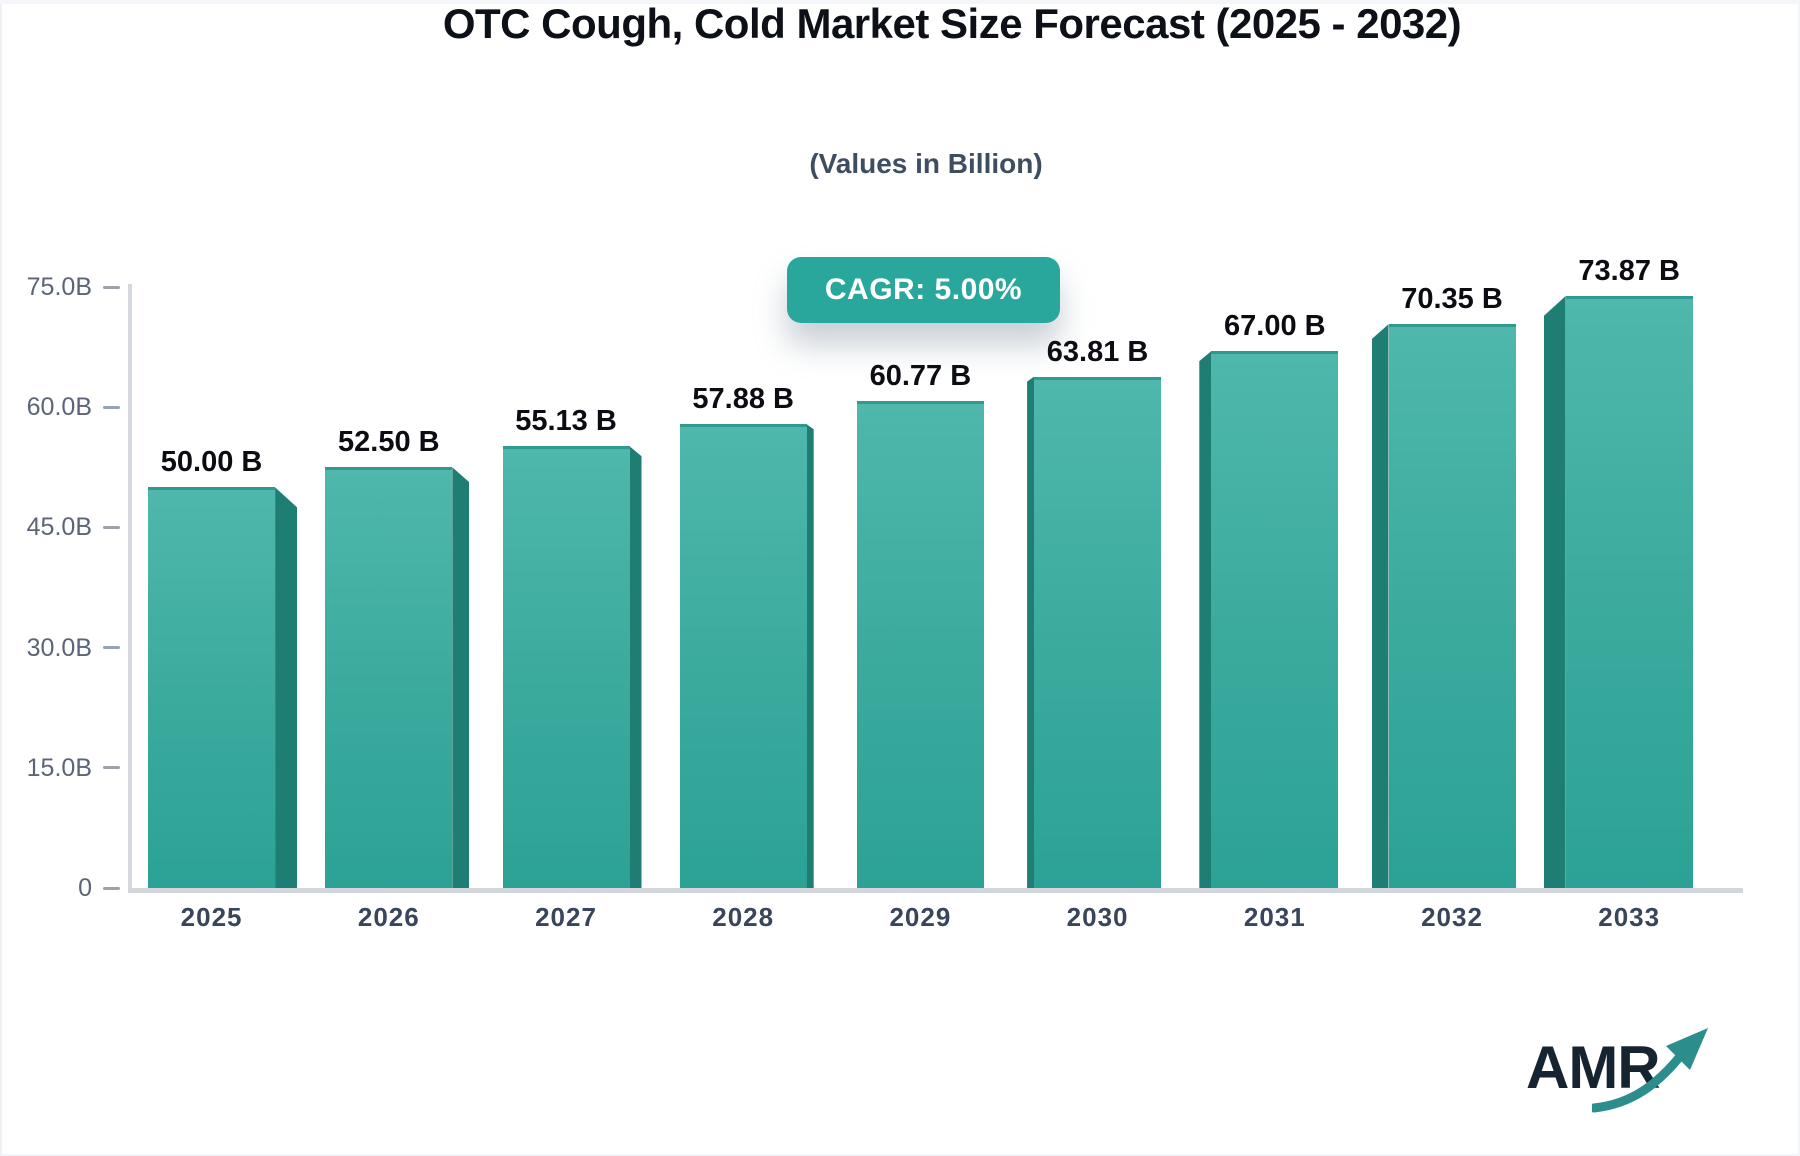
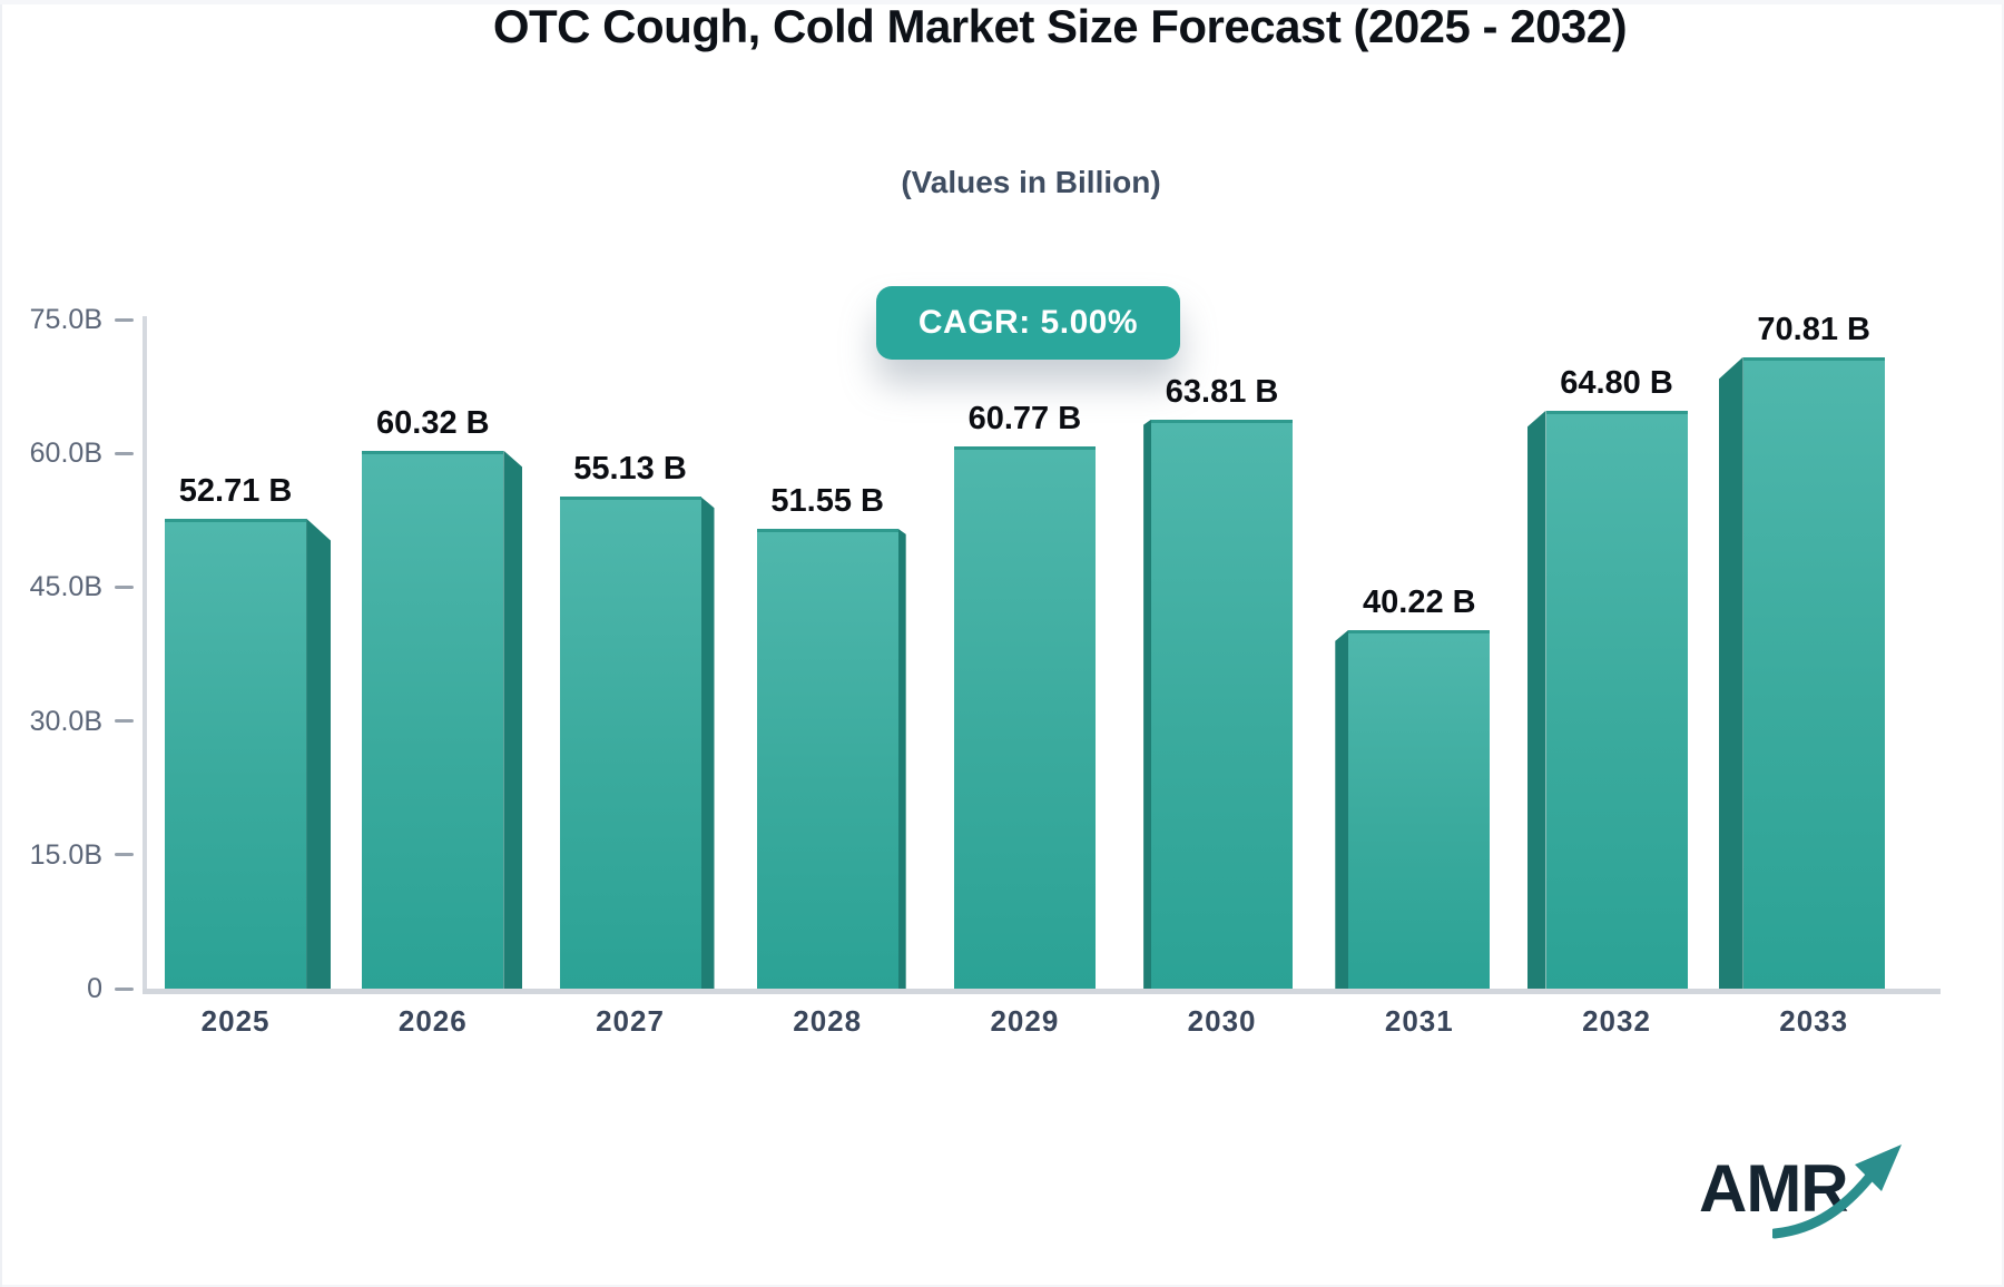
2025: 50.00 -> 52.71
2026: 52.50 -> 60.32
2028: 57.88 -> 51.55
2031: 67.00 -> 40.22
2032: 70.35 -> 64.80
2033: 73.87 -> 70.81
